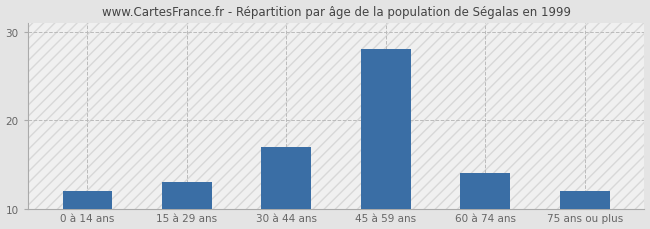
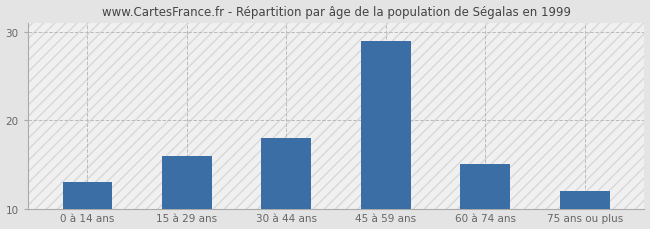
0 à 14 ans: 12 -> 13
15 à 29 ans: 13 -> 16
30 à 44 ans: 17 -> 18
45 à 59 ans: 28 -> 29
60 à 74 ans: 14 -> 15
